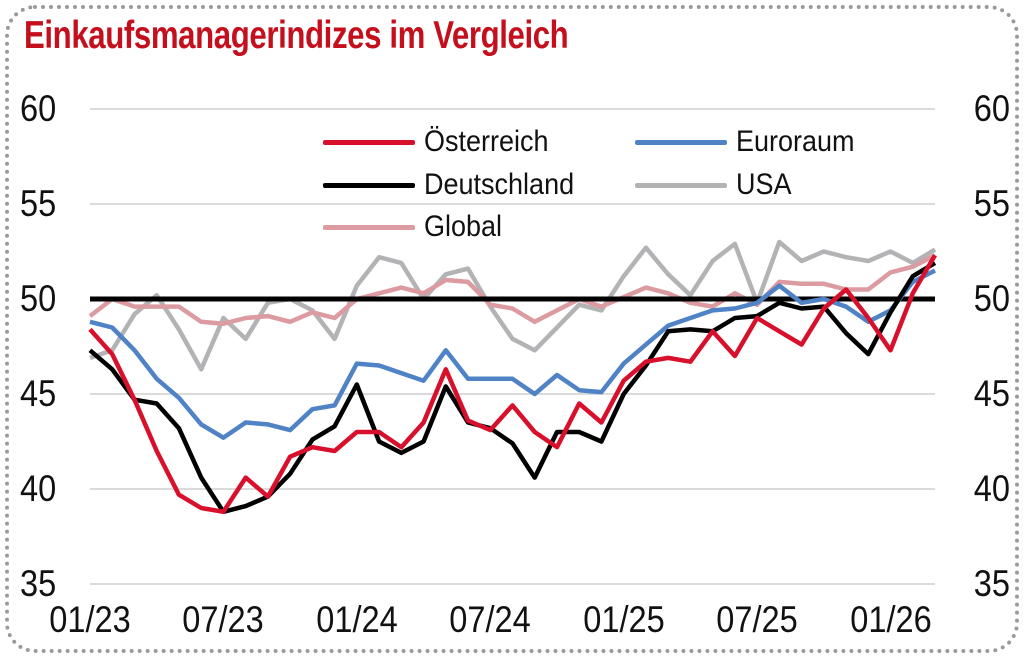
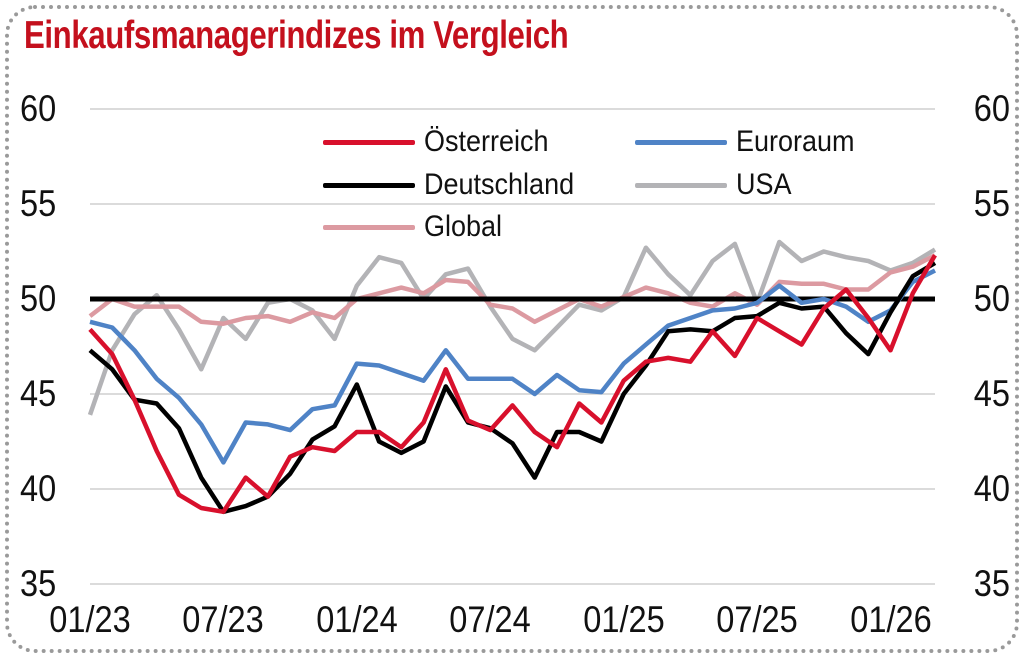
USA/01/23: 46.9 -> 43.9
Euroraum/07/23: 42.7 -> 41.4
USA/01/25: 51.2 -> 50.1
USA/01/26: 52.5 -> 51.5
